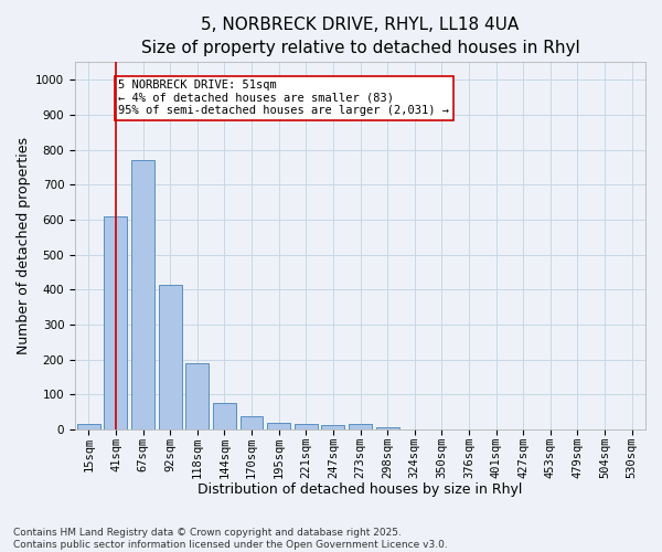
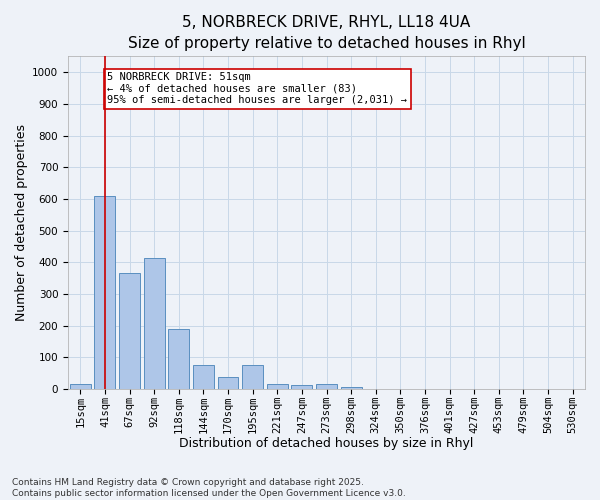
67sqm: 770 -> 365
195sqm: 18 -> 75
